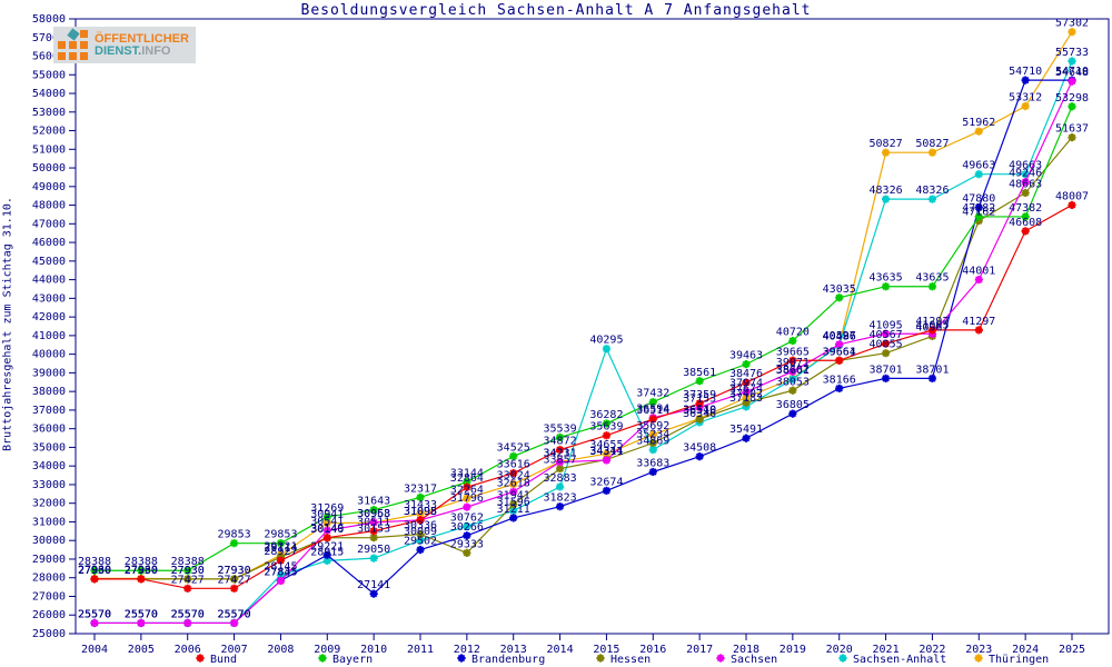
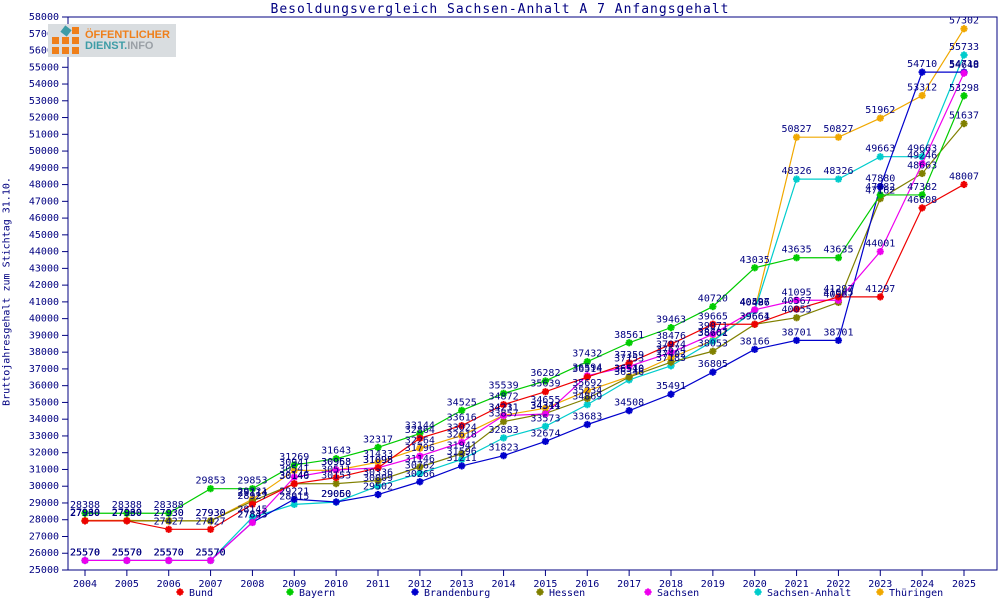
Brandenburg/2010: 27141 -> 29060
Hessen/2012: 29333 -> 31146
Sachsen-Anhalt/2015: 40295 -> 33573
